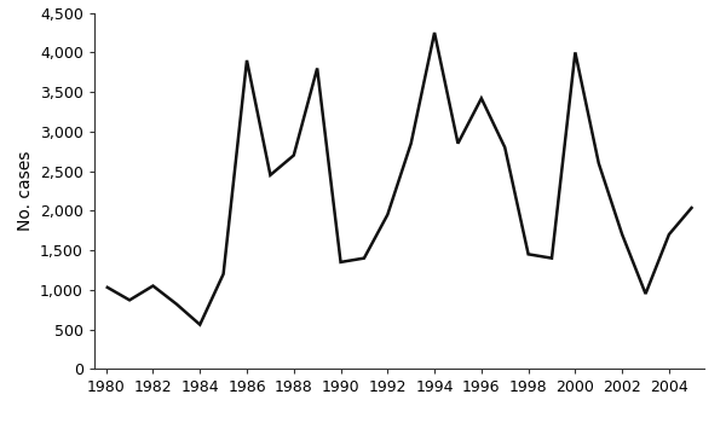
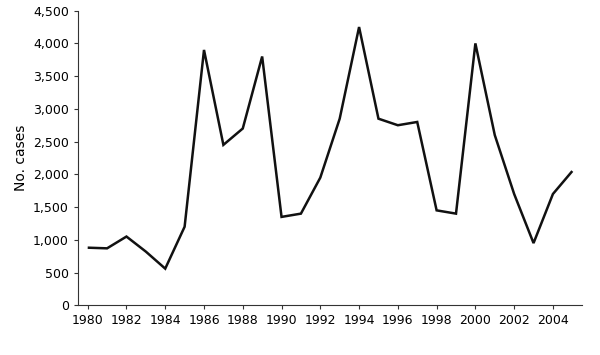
1980: 1,040 -> 880
1996: 3,420 -> 2,750
